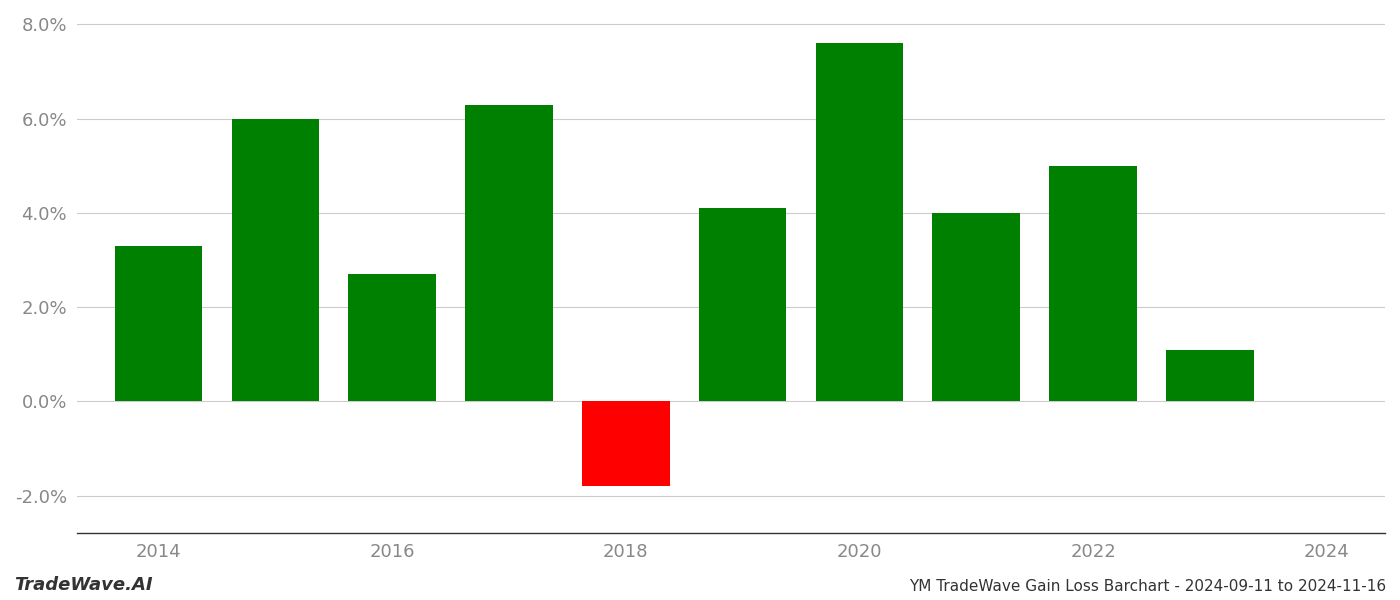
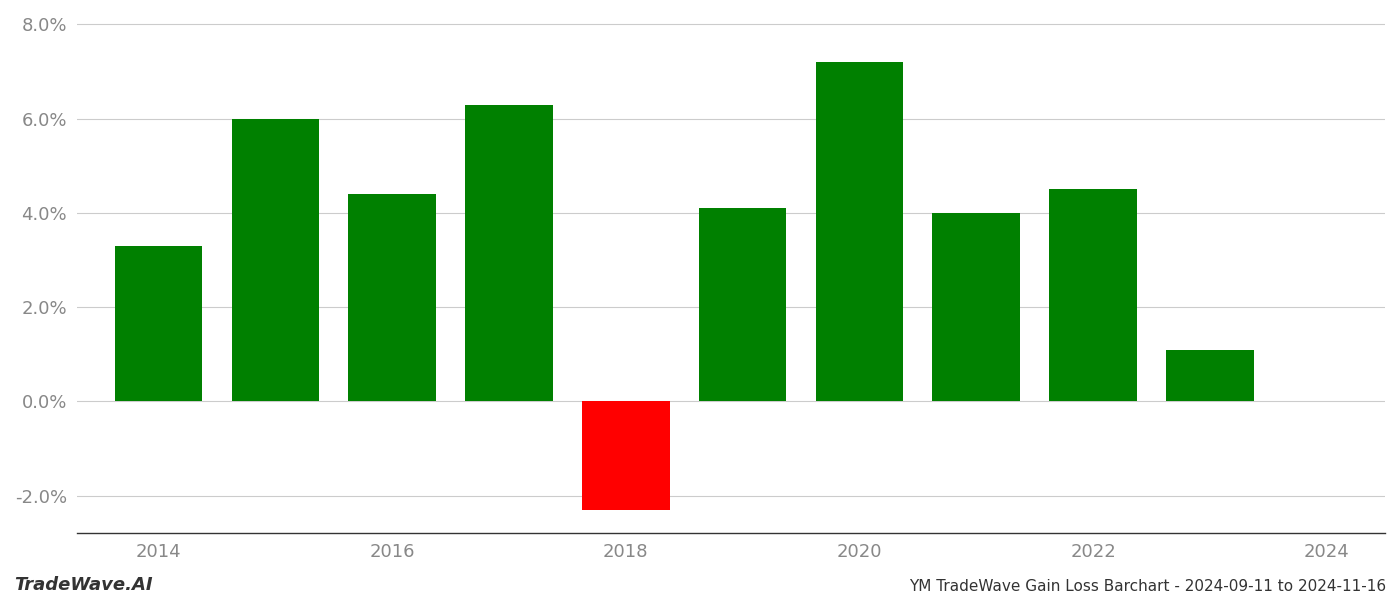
2016: 2.7% -> 4.4%
2018: -1.8% -> -2.3%
2020: 7.6% -> 7.2%
2022: 5.0% -> 4.5%
